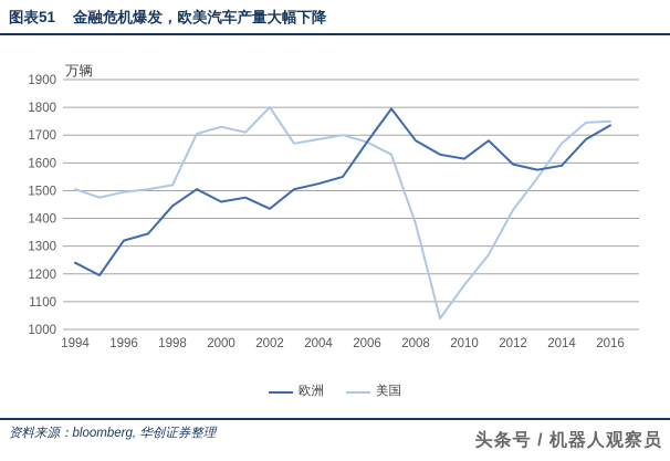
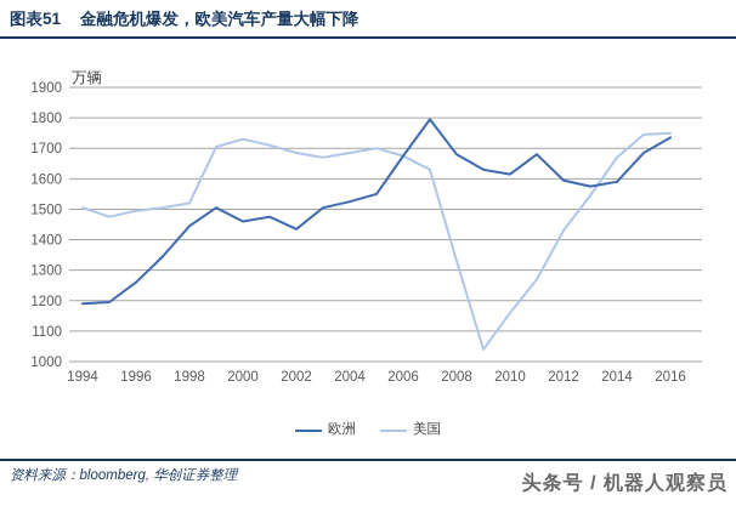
欧洲/1994: 1240 -> 1190
欧洲/1996: 1320 -> 1260
美国/2002: 1800 -> 1680
美国/2008: 1380 -> 1330
